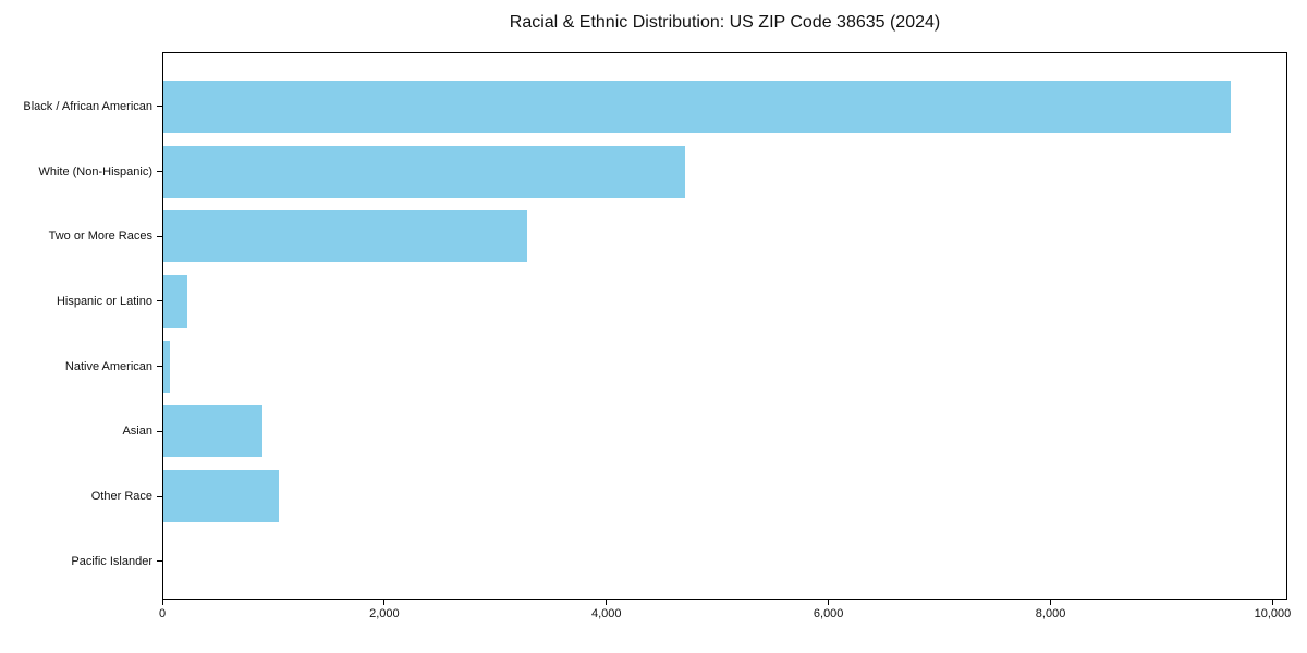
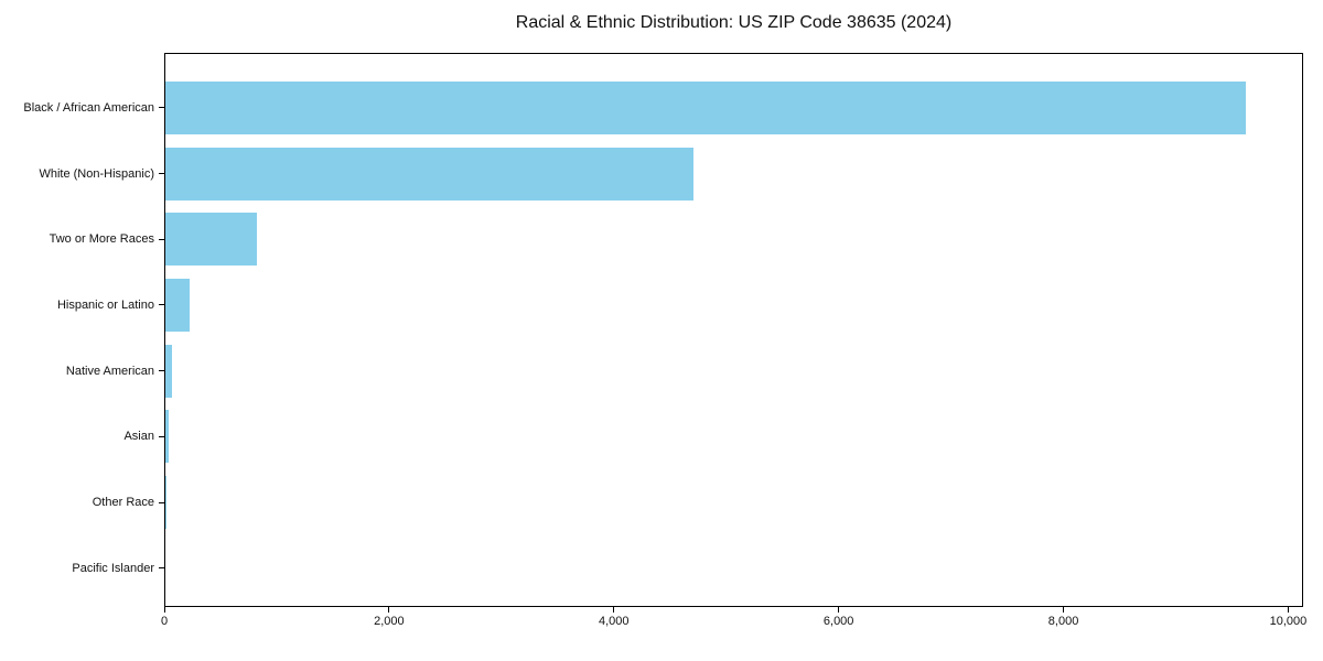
Two or More Races: 3280 -> 820
Asian: 890 -> 20
Other Race: 1040 -> 10
